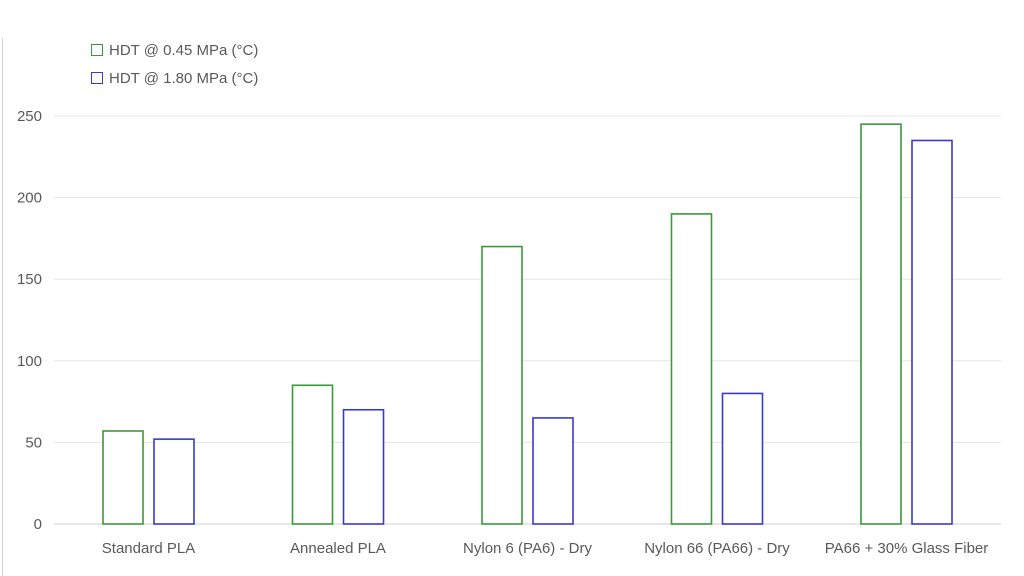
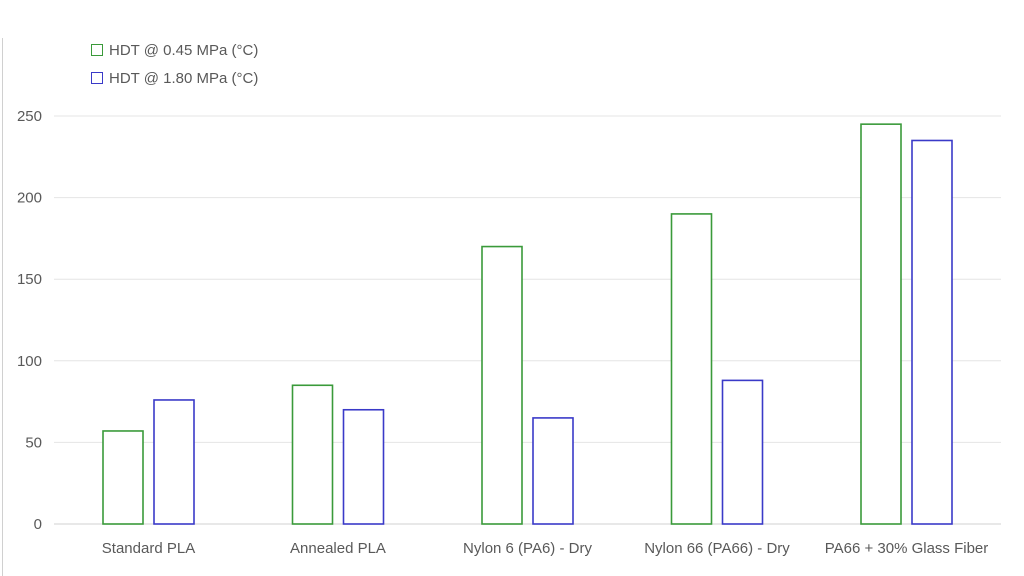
HDT @ 1.80 MPa (°C)/Standard PLA: 52 -> 76
HDT @ 1.80 MPa (°C)/Nylon 66 (PA66) - Dry: 80 -> 88
